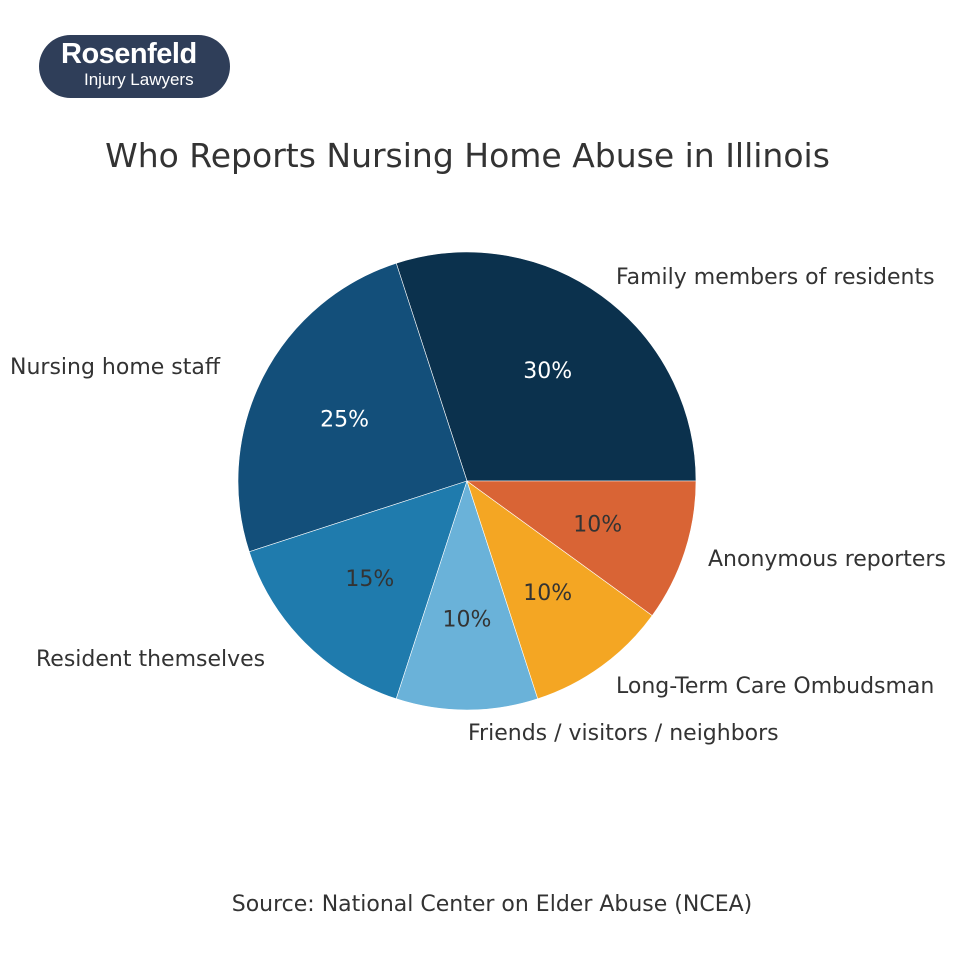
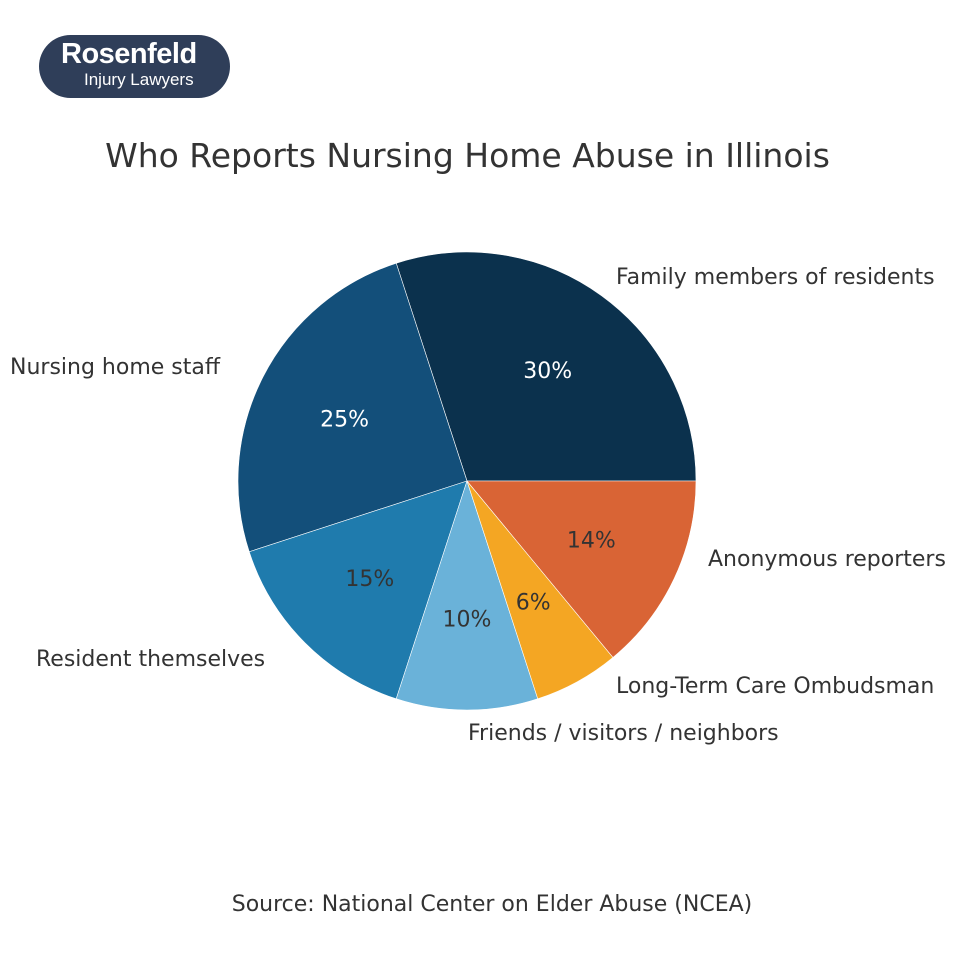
Long-Term Care Ombudsman: 10% -> 6%
Anonymous reporters: 10% -> 14%
